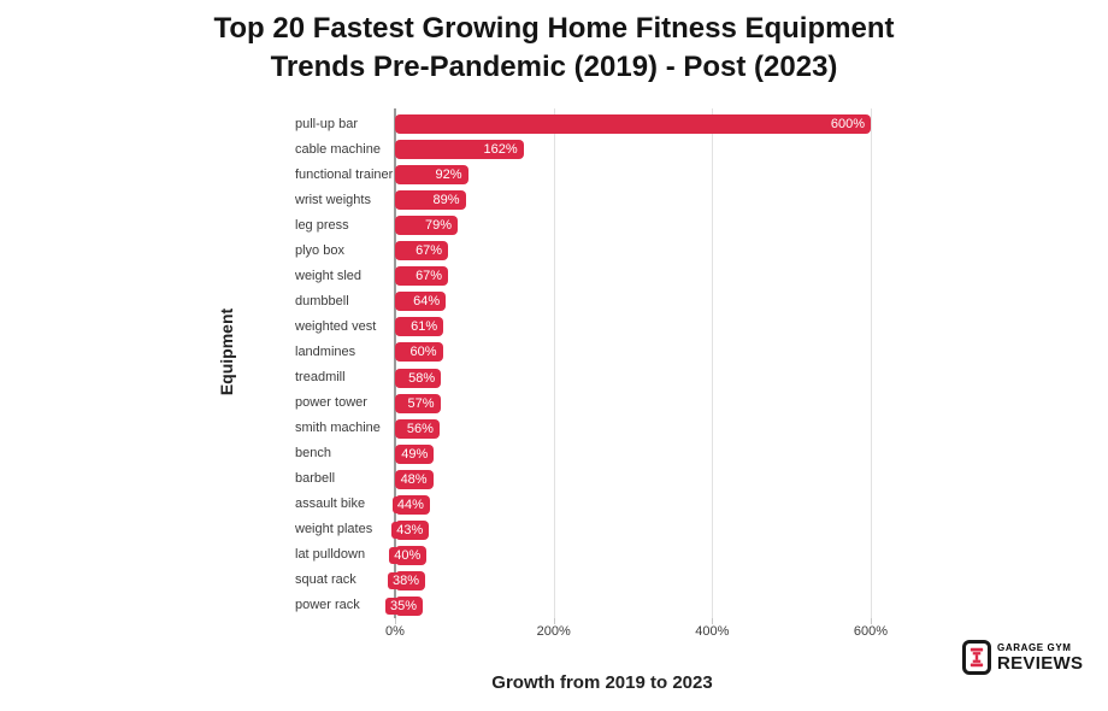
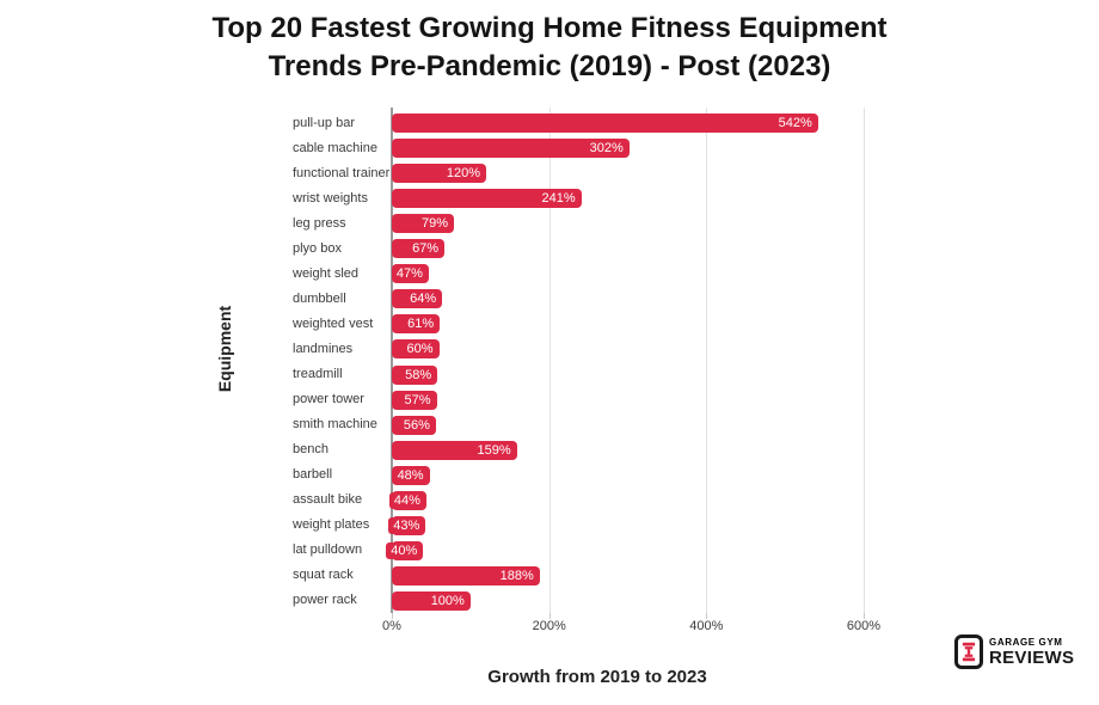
pull-up bar: 600% -> 542%
cable machine: 162% -> 302%
functional trainer: 92% -> 120%
wrist weights: 89% -> 241%
weight sled: 67% -> 47%
bench: 49% -> 159%
squat rack: 38% -> 188%
power rack: 35% -> 100%
